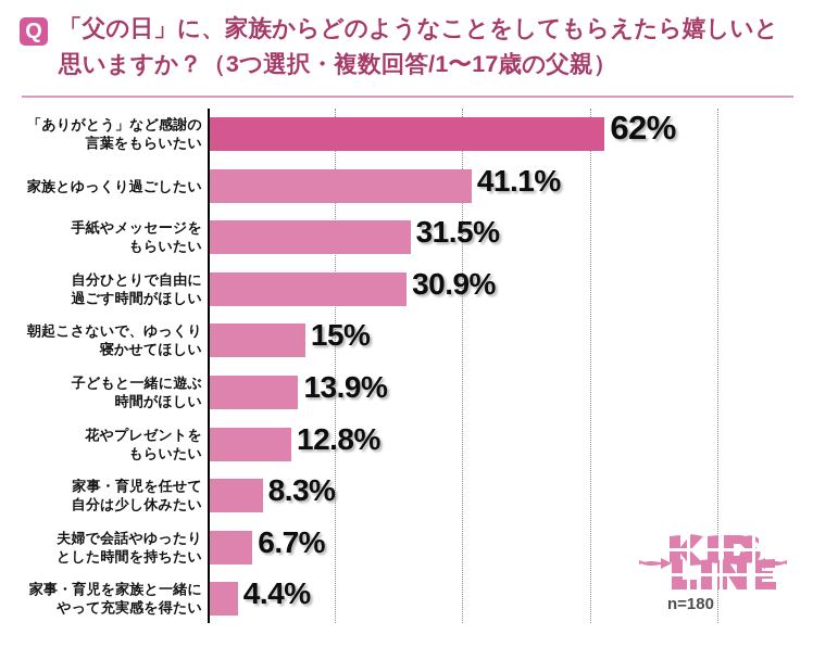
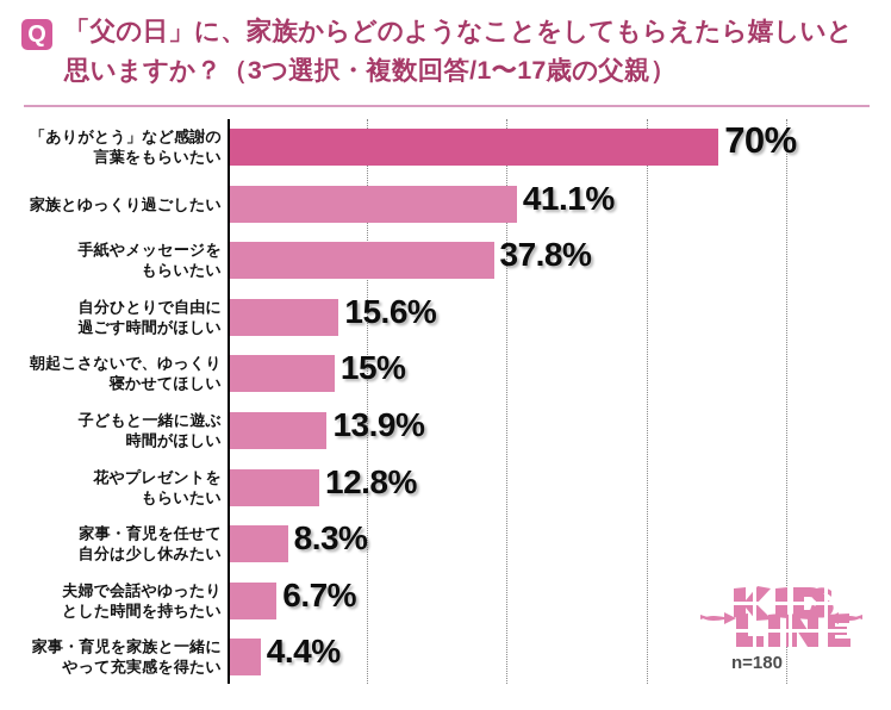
「ありがとう」など感謝の 言葉をもらいたい: 62% -> 70%
手紙やメッセージを もらいたい: 31.5% -> 37.8%
自分ひとりで自由に 過ごす時間がほしい: 30.9% -> 15.6%
